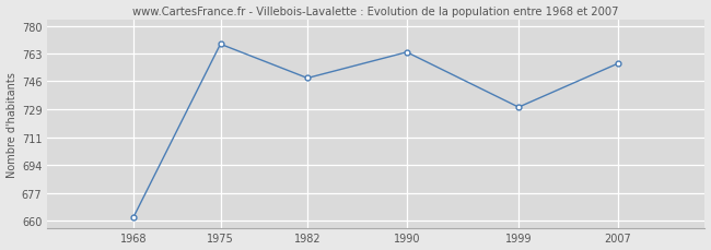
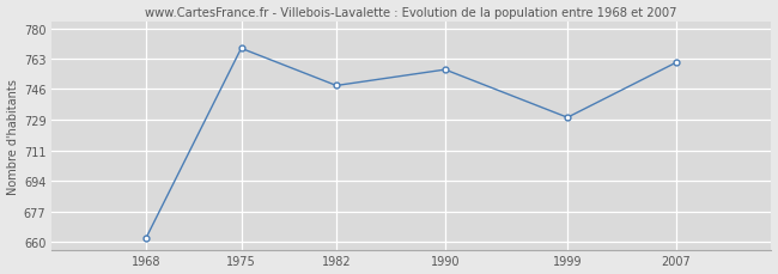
1990: 764 -> 757
2007: 757 -> 761
